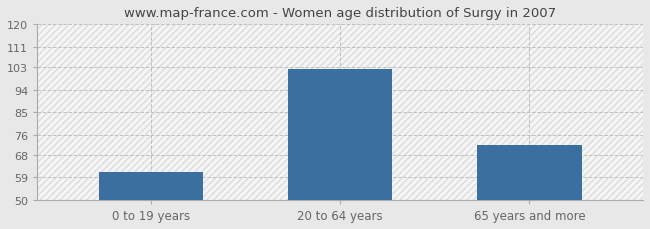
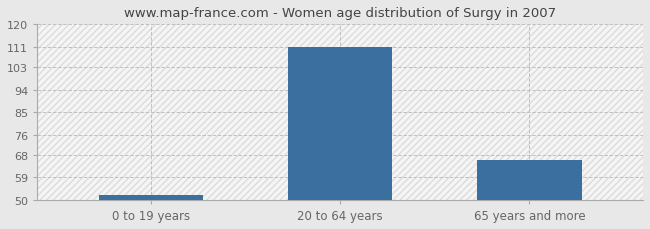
0 to 19 years: 61 -> 52
20 to 64 years: 102 -> 111
65 years and more: 72 -> 66
